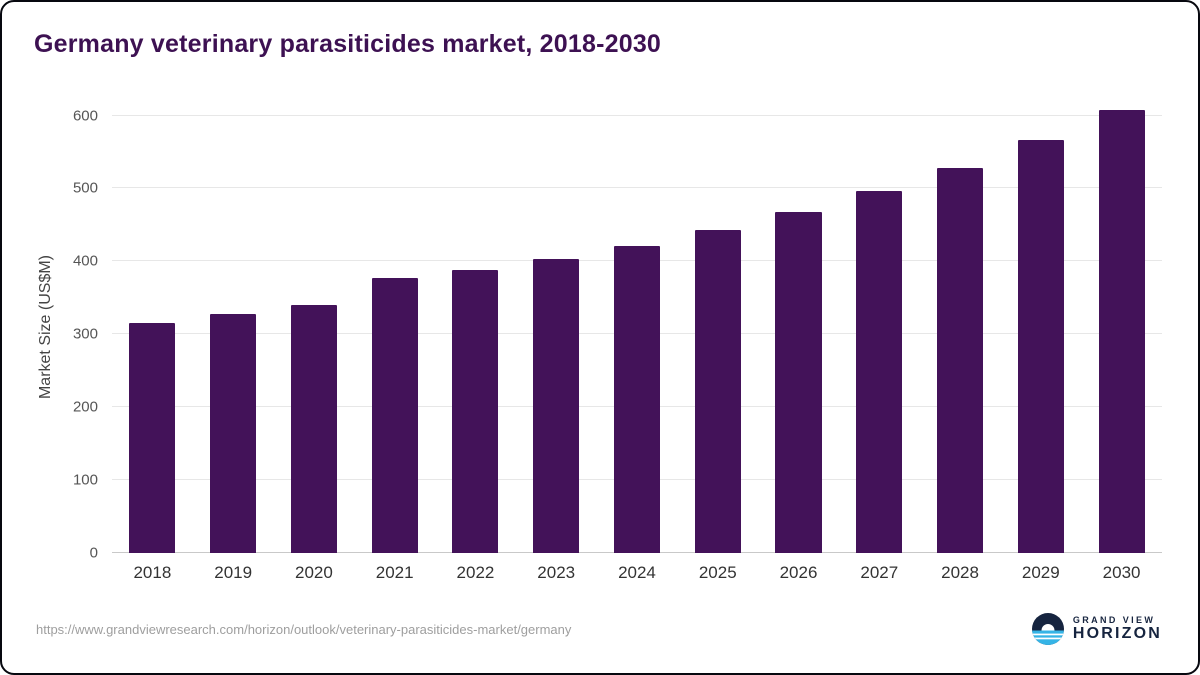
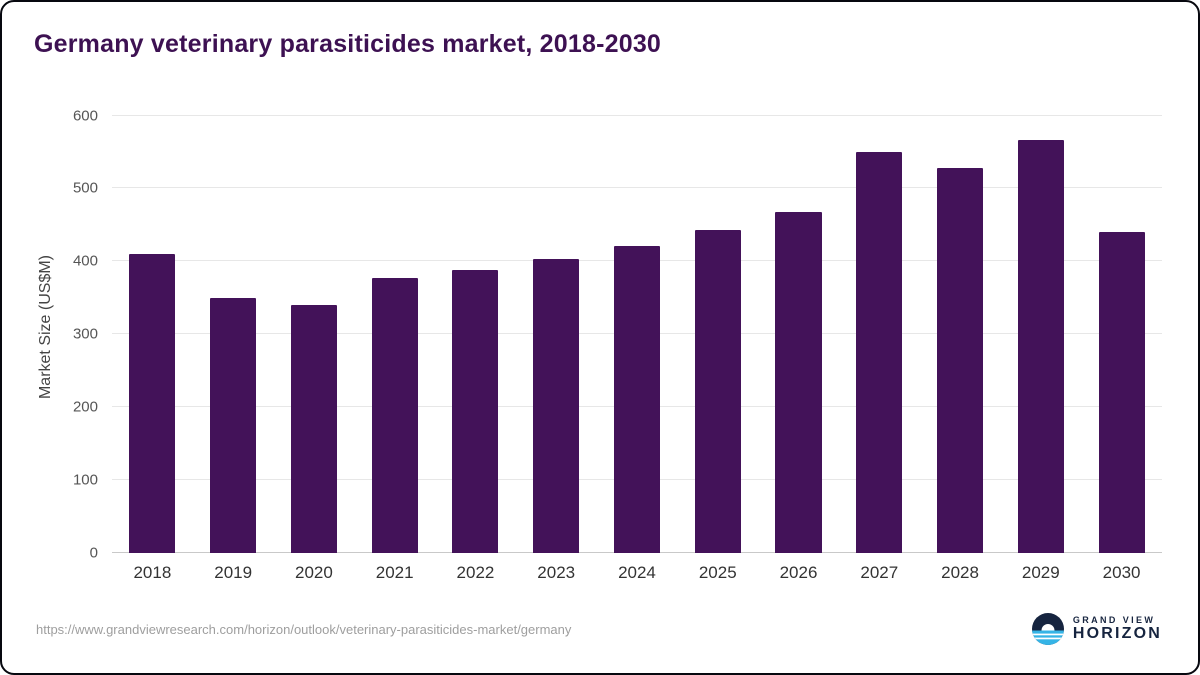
2018: 320 -> 410
2019: 330 -> 350
2027: 500 -> 550
2030: 610 -> 440
